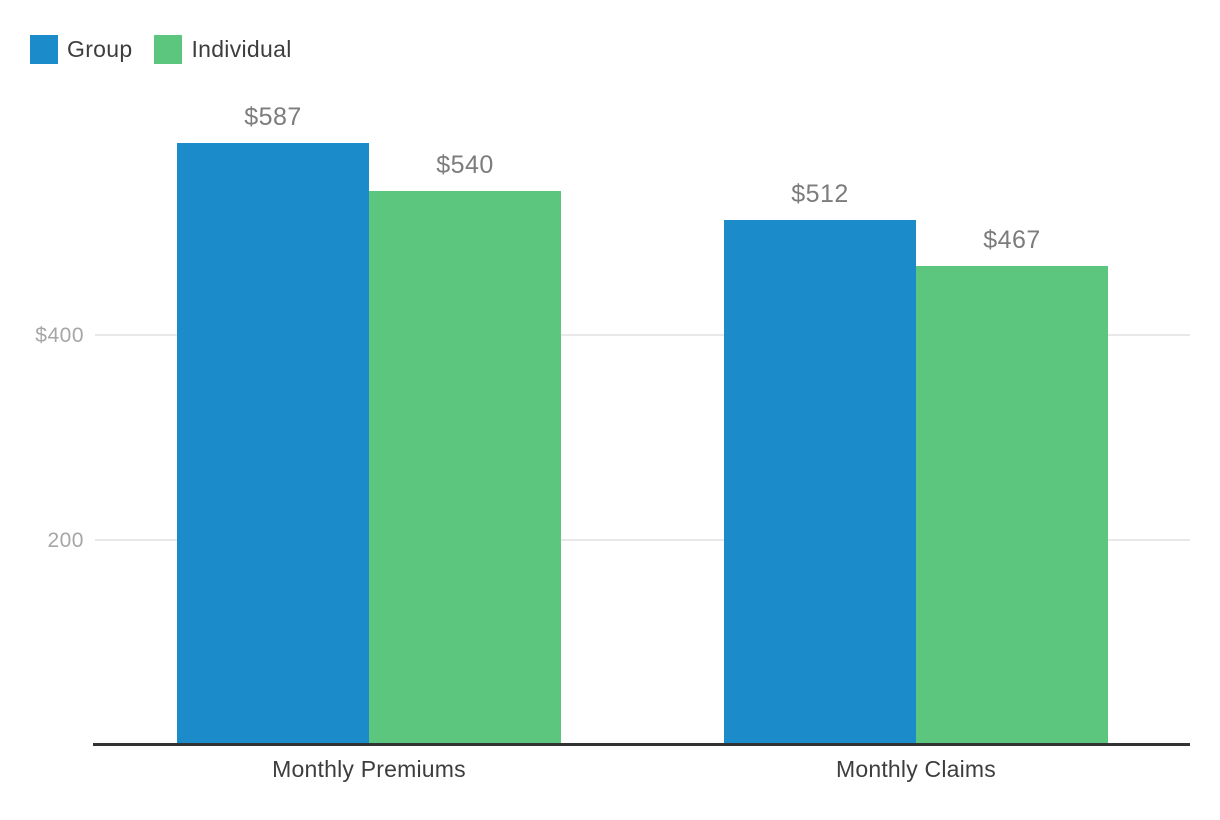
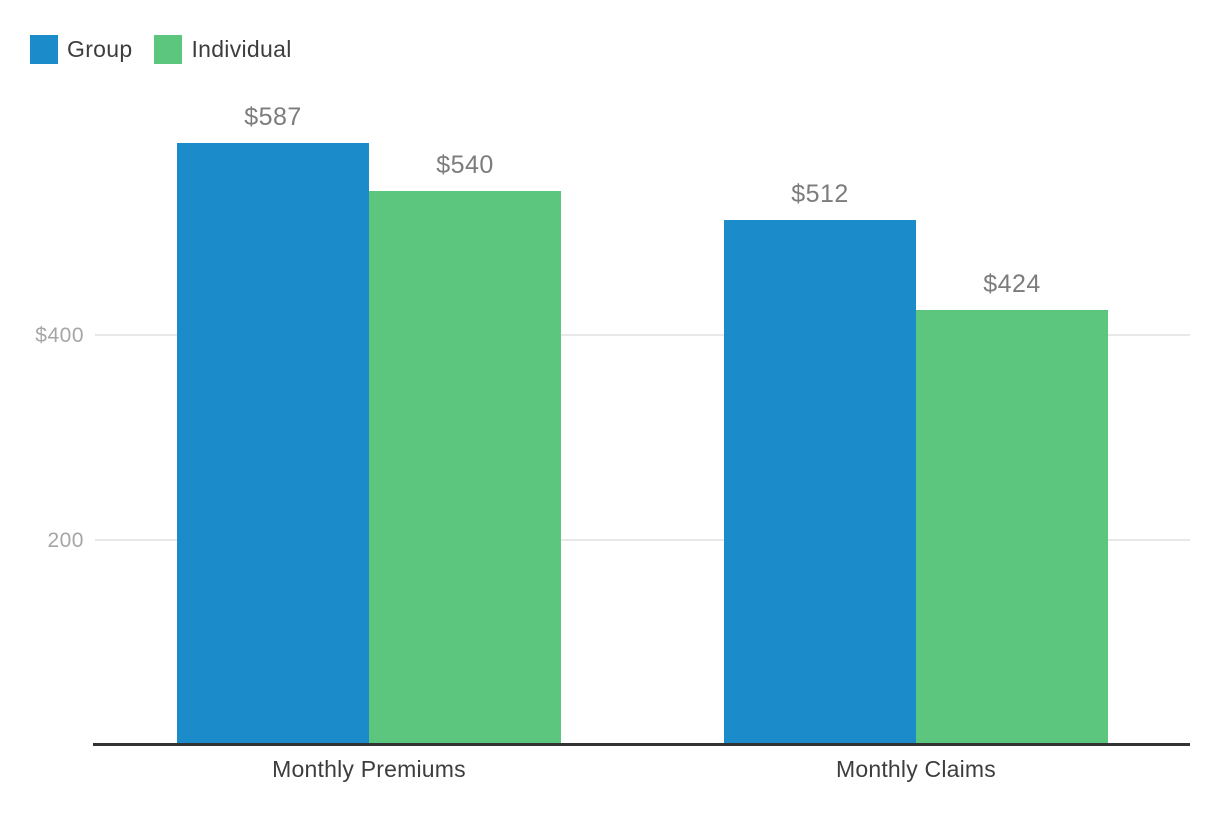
Individual/Monthly Claims: $467 -> $424
